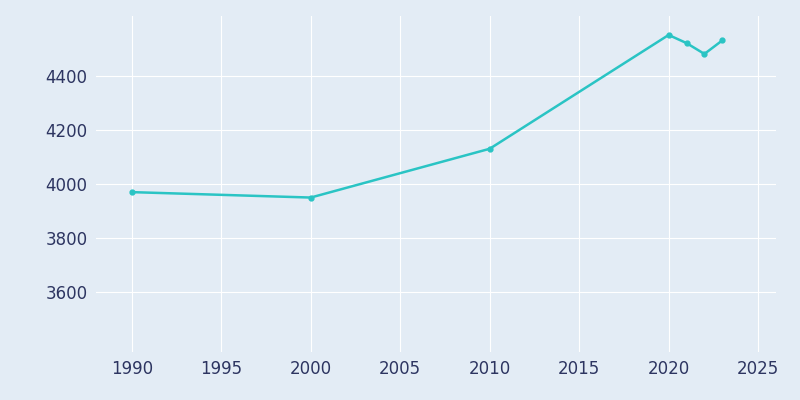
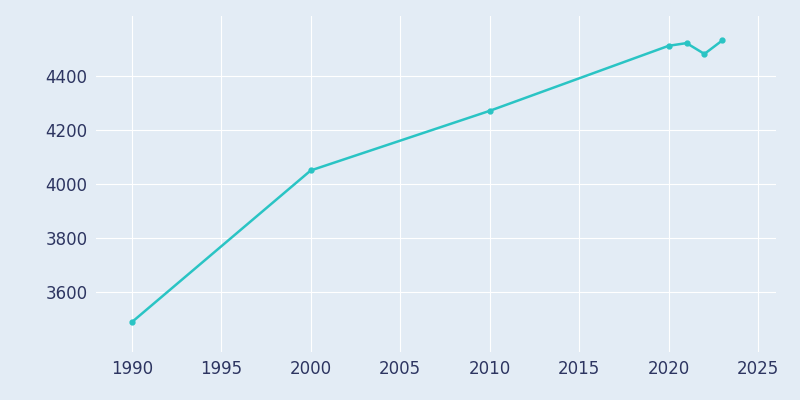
1990: 3970 -> 3490
2000: 3950 -> 4050
2010: 4130 -> 4270
2020: 4550 -> 4510
